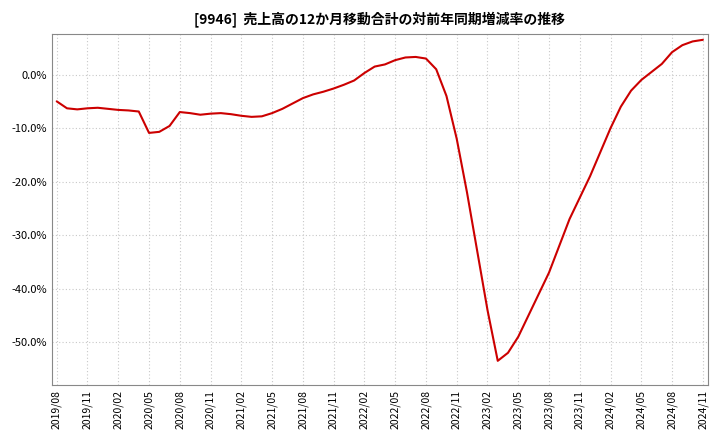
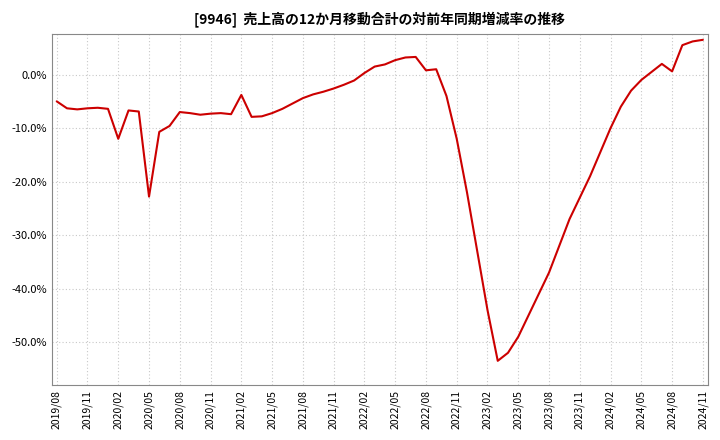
2020/02: -6.6% -> -12.0%
2020/05: -10.9% -> -22.8%
2021/02: -7.7% -> -3.8%
2022/08: 3.0% -> 0.8%
2024/08: 4.2% -> 0.6%
